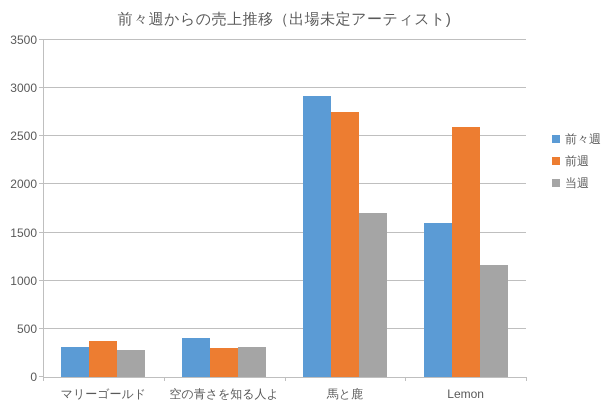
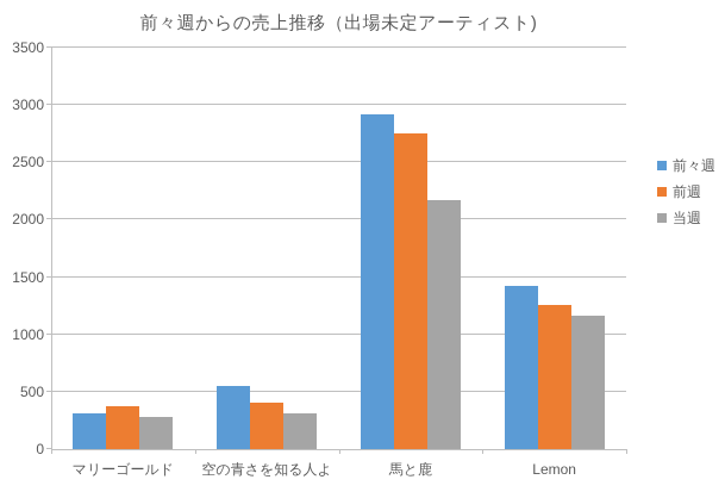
前々週/空の青さを知る人よ: 400 -> 600
前週/空の青さを知る人よ: 300 -> 400
当週/馬と鹿: 1700 -> 2200
前々週/Lemon: 1600 -> 1400
前週/Lemon: 2600 -> 1300
